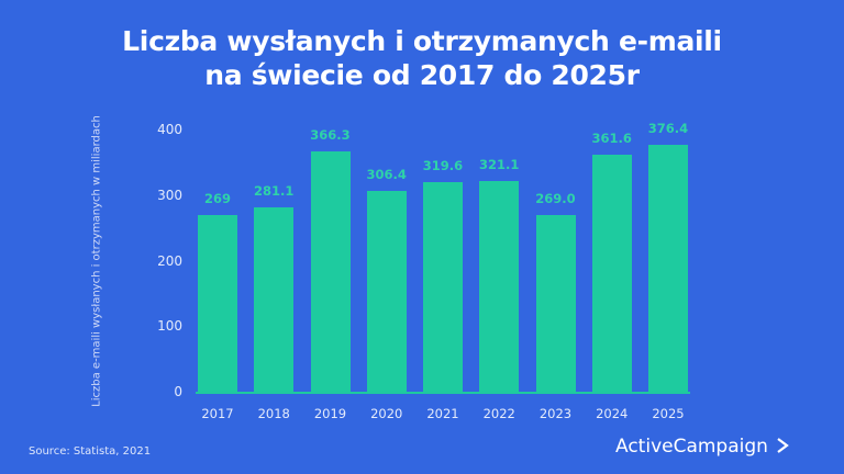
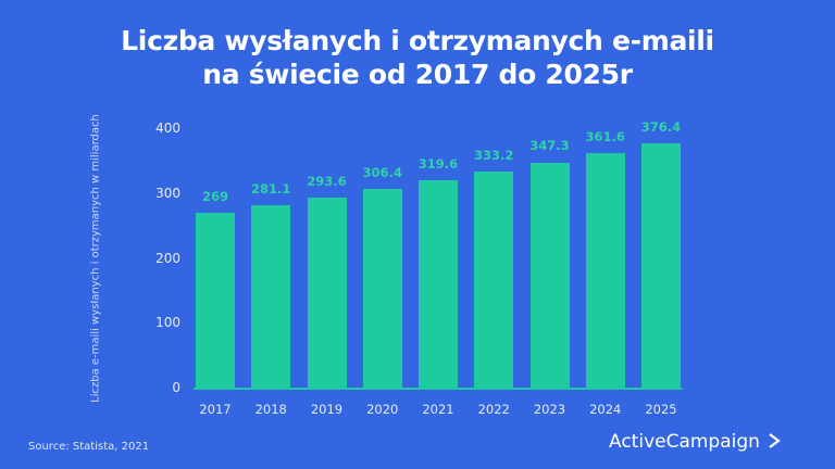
2019: 366.3 -> 293.6
2022: 321.1 -> 333.2
2023: 269.0 -> 347.3
